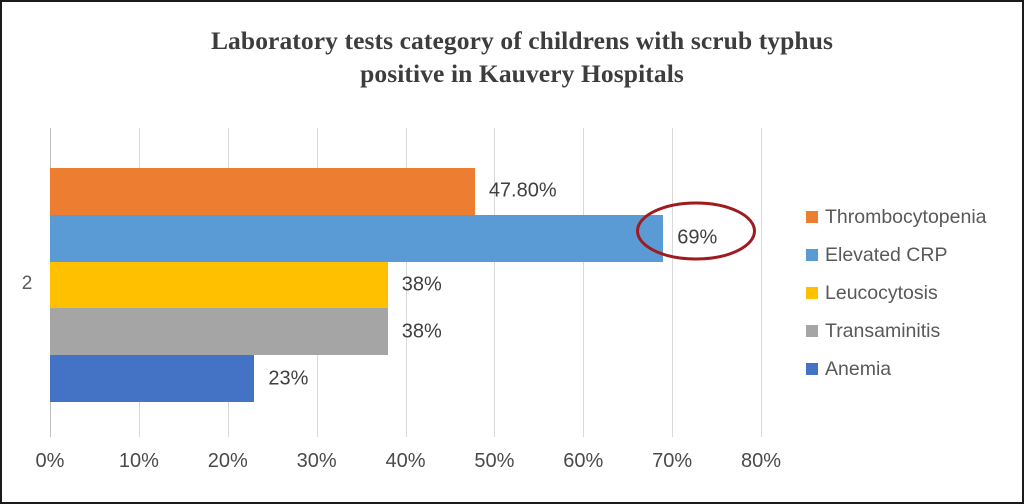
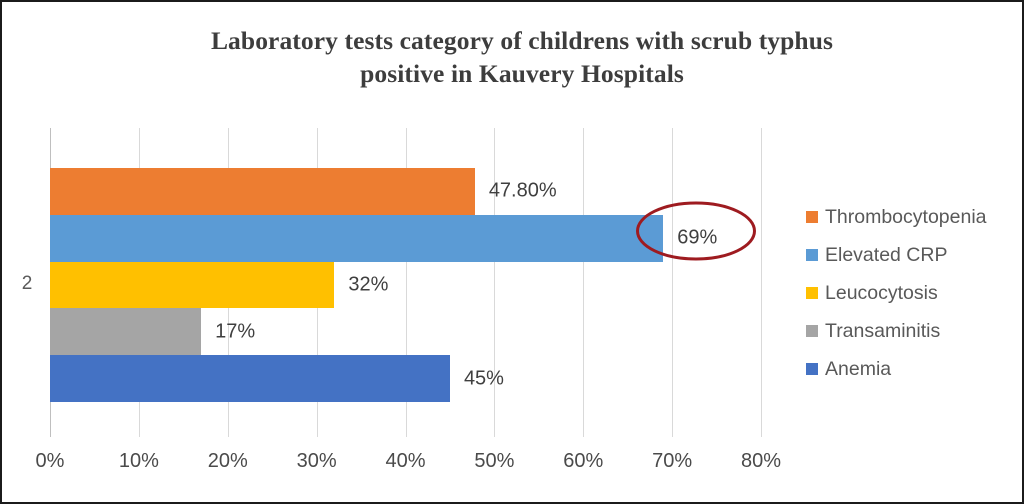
Leucocytosis: 38% -> 32%
Transaminitis: 38% -> 17%
Anemia: 23% -> 45%
